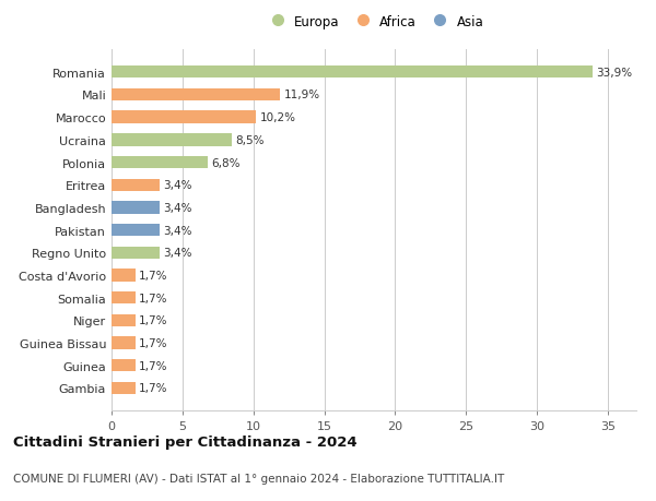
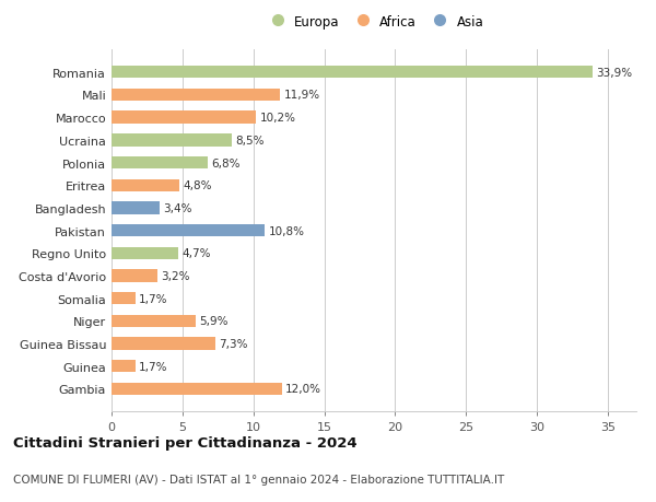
Eritrea: 3,4% -> 4,8%
Pakistan: 3,4% -> 10,8%
Regno Unito: 3,4% -> 4,7%
Costa d'Avorio: 1,7% -> 3,2%
Niger: 1,7% -> 5,9%
Guinea Bissau: 1,7% -> 7,3%
Gambia: 1,7% -> 12,0%
